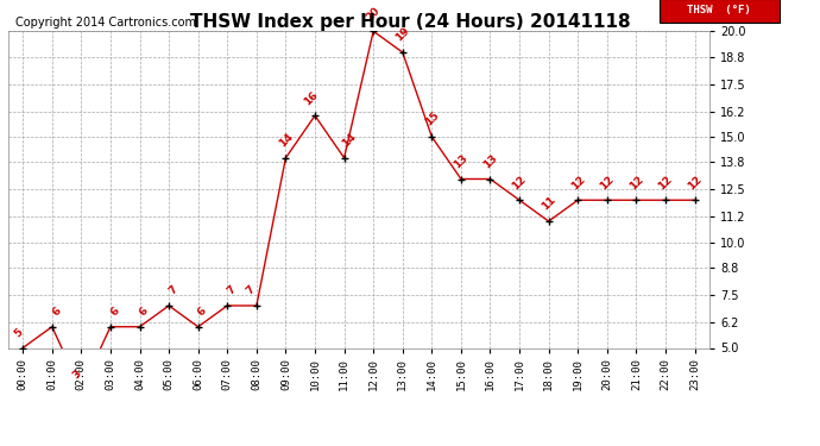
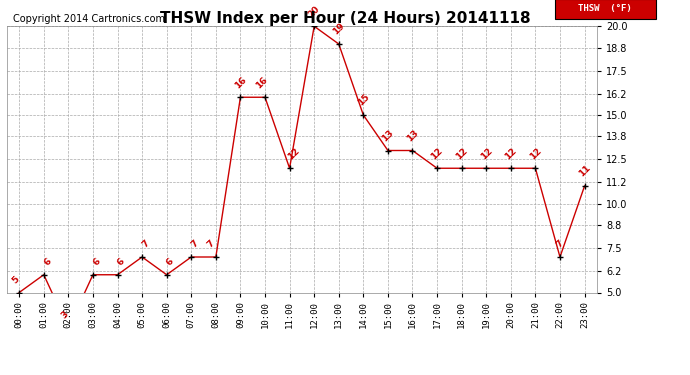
09:00: 14 -> 16
11:00: 14 -> 12
18:00: 11 -> 12
22:00: 12 -> 7
23:00: 12 -> 11
